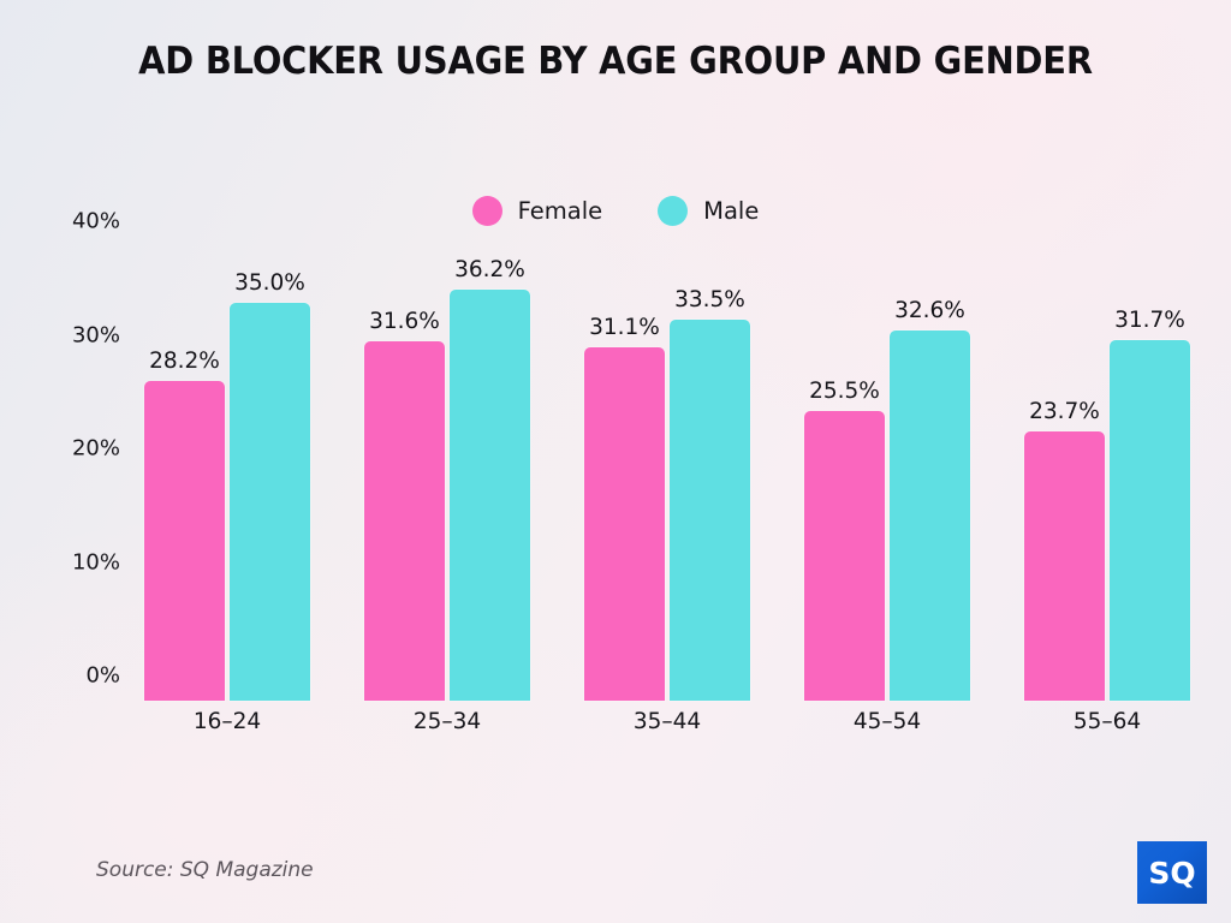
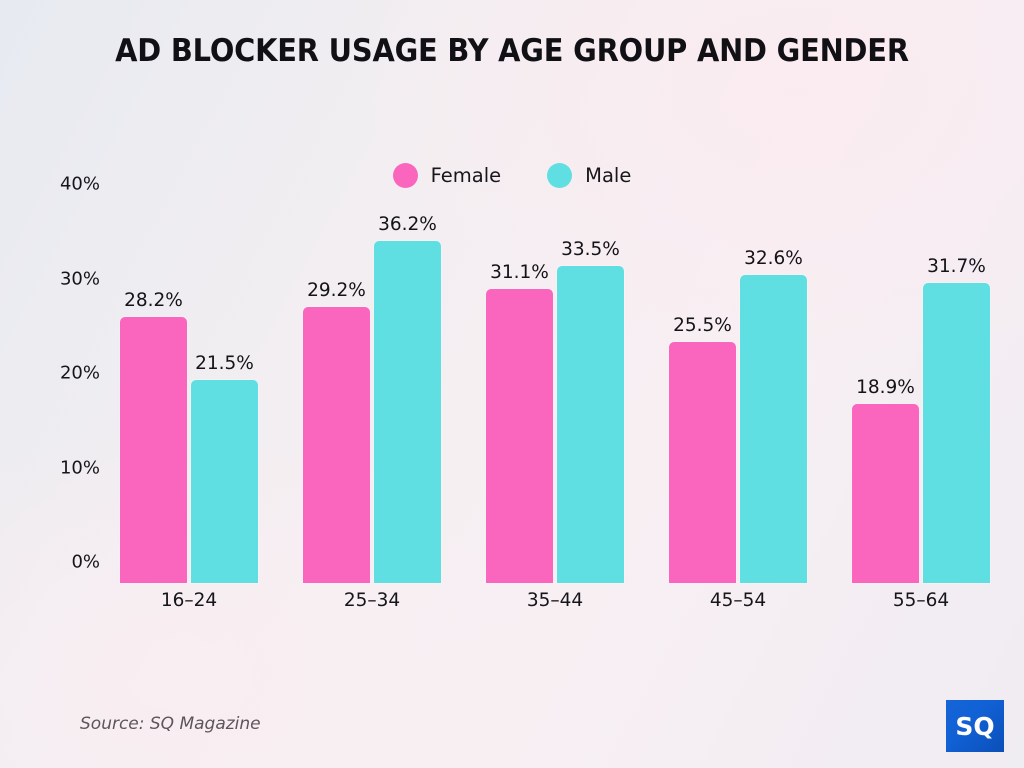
Male/16–24: 35.0% -> 21.5%
Female/25–34: 31.6% -> 29.2%
Female/55–64: 23.7% -> 18.9%
